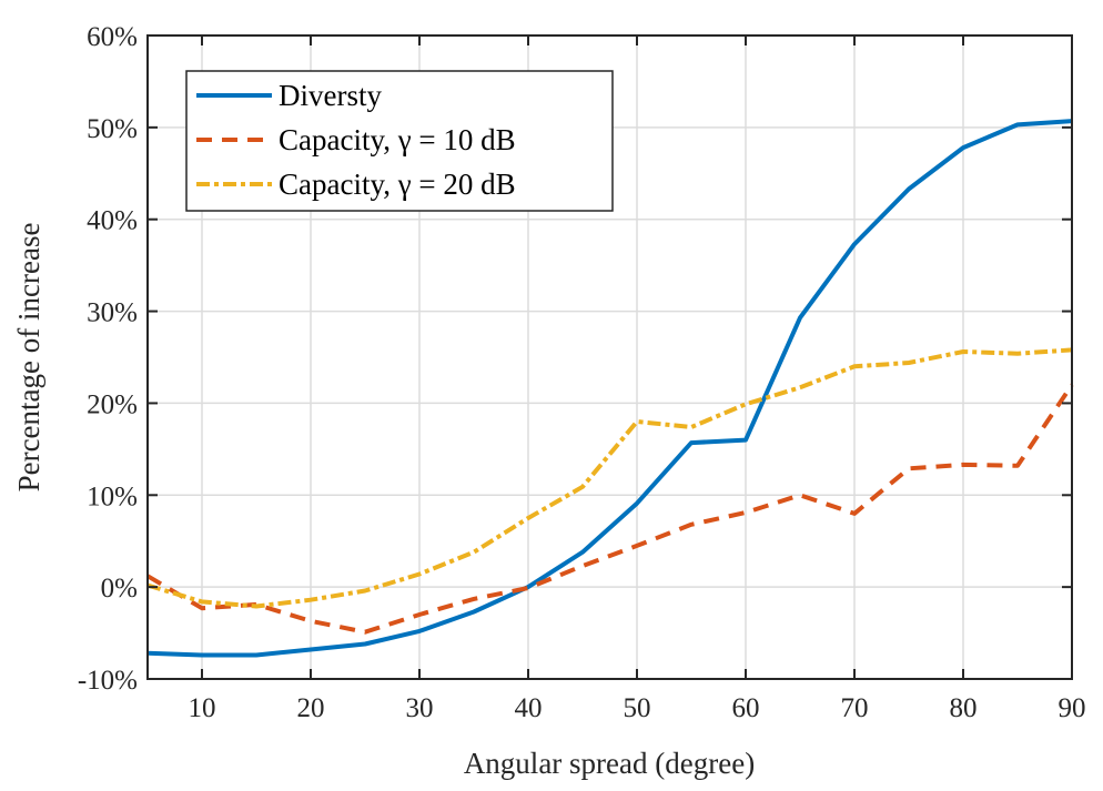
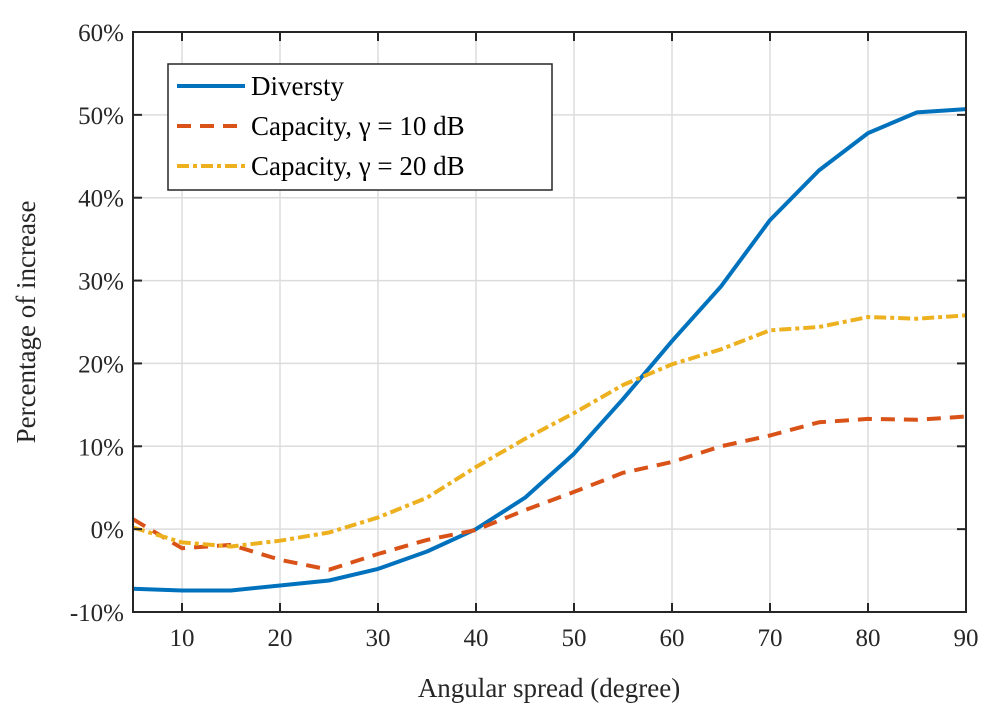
Capacity, γ = 20 dB/50: 18% -> 14%
Diversty/60: 16% -> 23%
Capacity, γ = 10 dB/70: 8% -> 11%
Capacity, γ = 10 dB/90: 22% -> 14%
